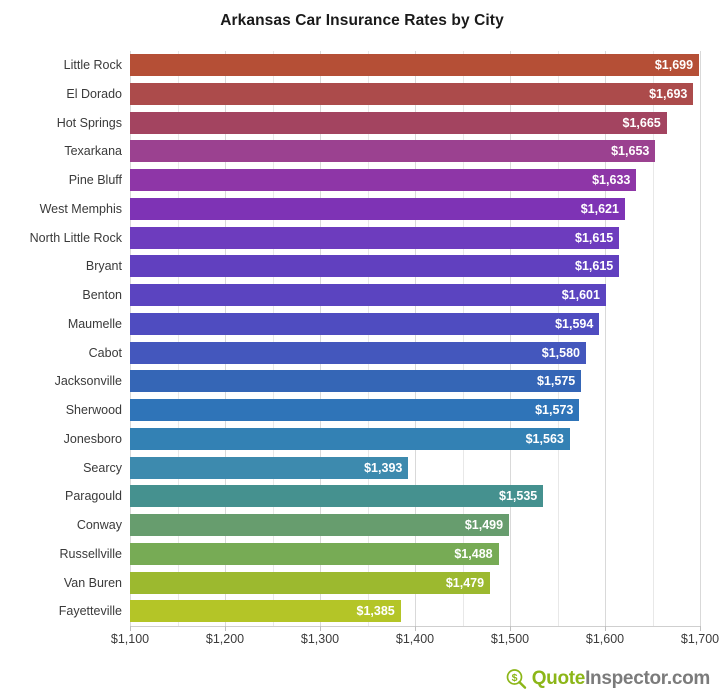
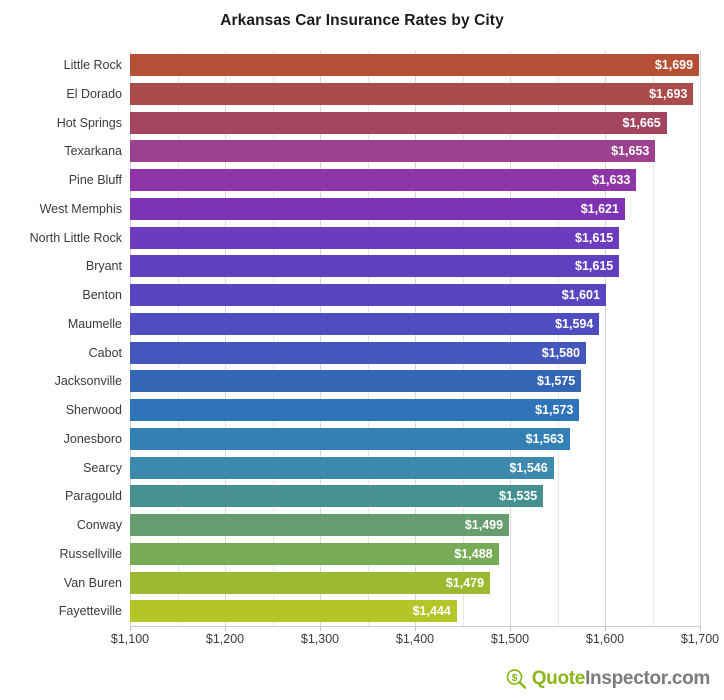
Searcy: $1,393 -> $1,546
Fayetteville: $1,385 -> $1,444
